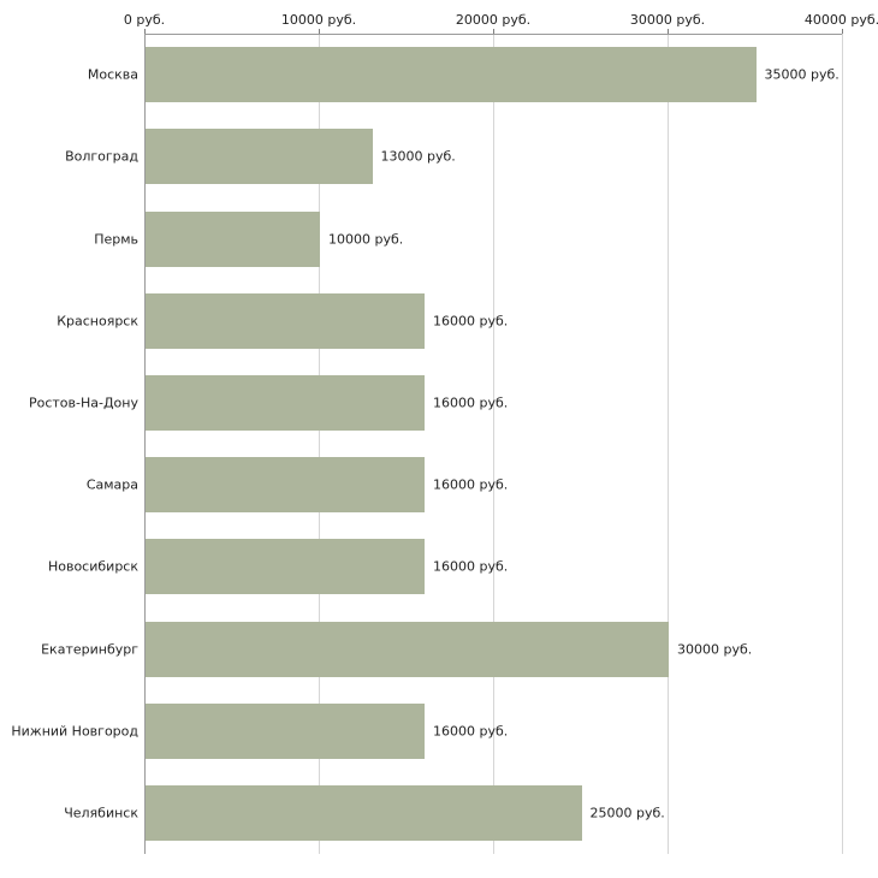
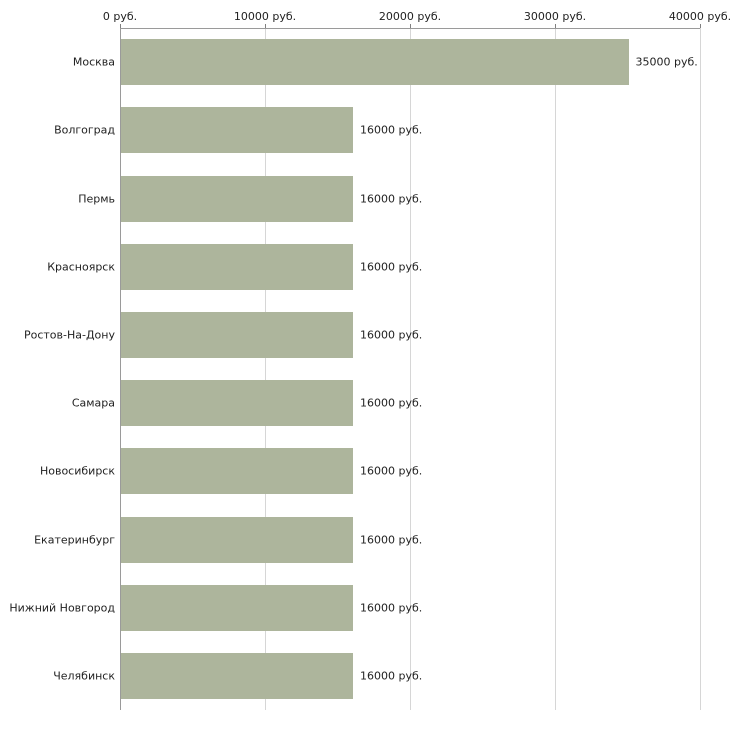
Волгоград: 13000 -> 16000
Пермь: 10000 -> 16000
Екатеринбург: 30000 -> 16000
Челябинск: 25000 -> 16000
